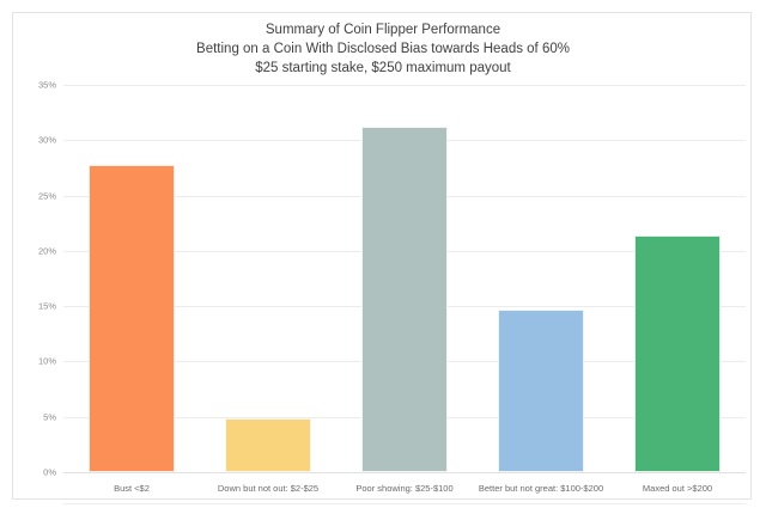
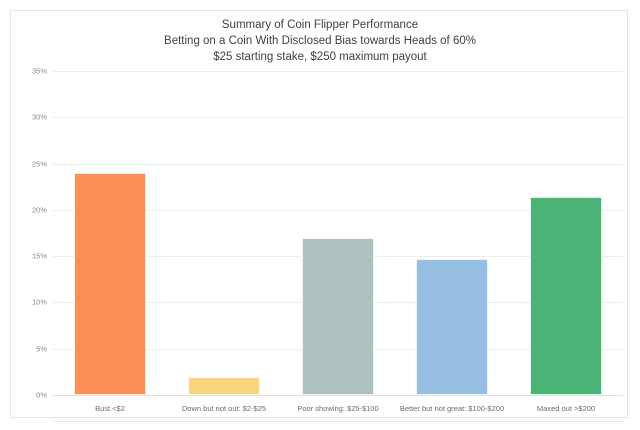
Bust <$2: 28% -> 24%
Down but not out: $2-$25: 5% -> 2%
Poor showing: $25-$100: 31% -> 17%
